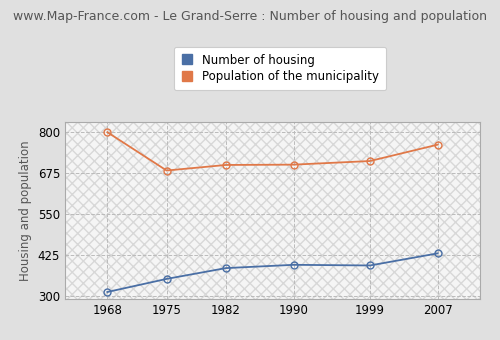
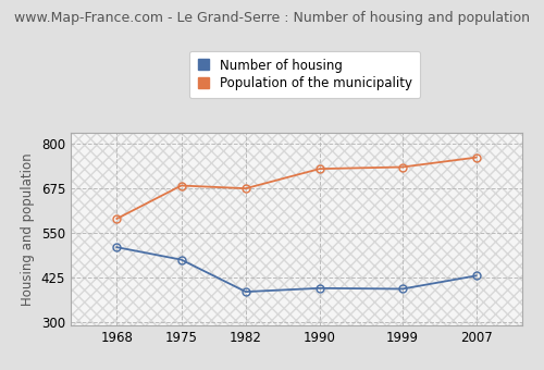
Number of housing/1968: 312 -> 510
Population of the municipality/1968: 800 -> 590
Number of housing/1975: 352 -> 475
Population of the municipality/1982: 700 -> 675
Population of the municipality/1990: 701 -> 730
Population of the municipality/1999: 712 -> 735
